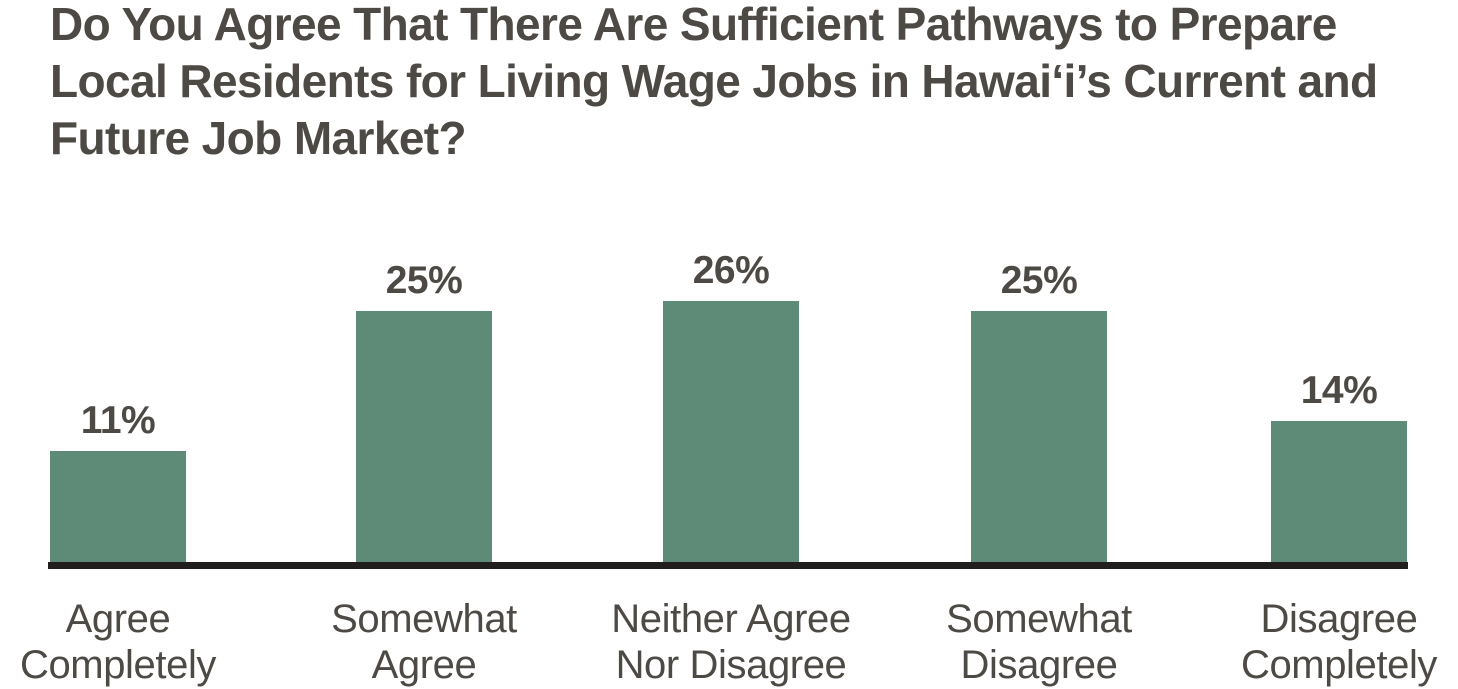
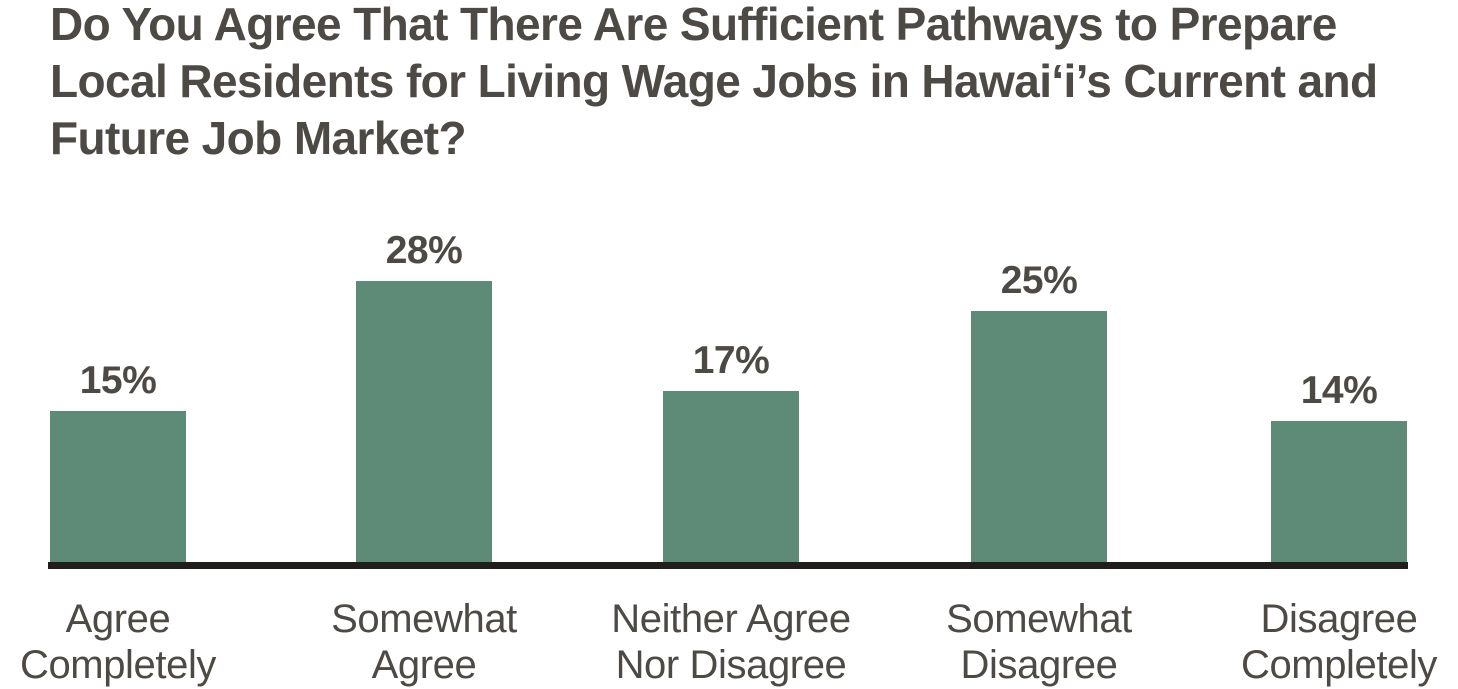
Agree Completely: 11% -> 15%
Somewhat Agree: 25% -> 28%
Neither Agree Nor Disagree: 26% -> 17%
